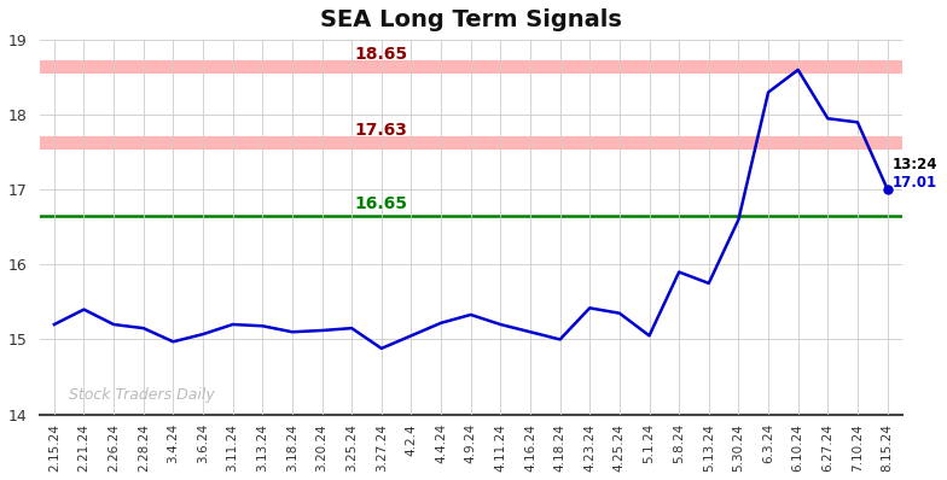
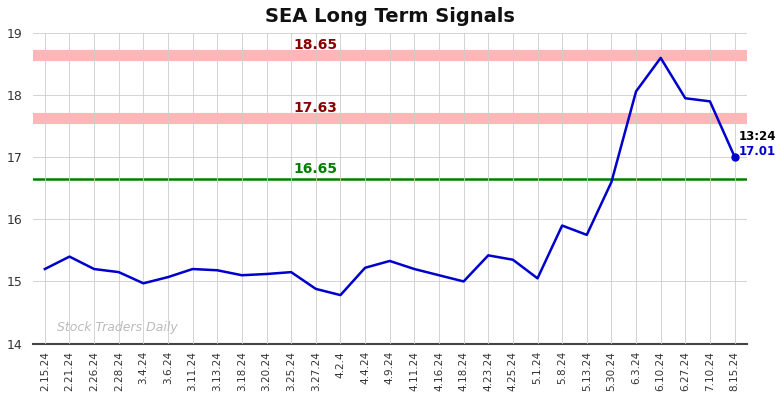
4.2.4: 15.05 -> 14.78
6.3.24: 18.30 -> 18.06
